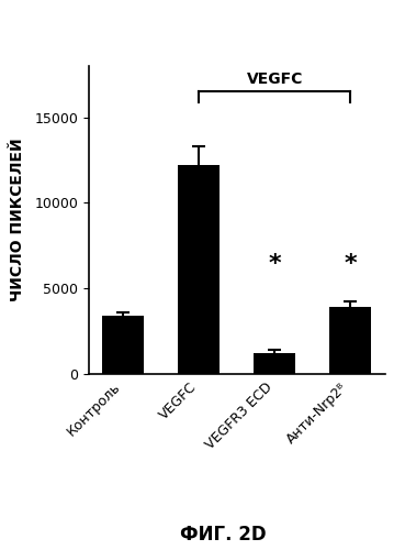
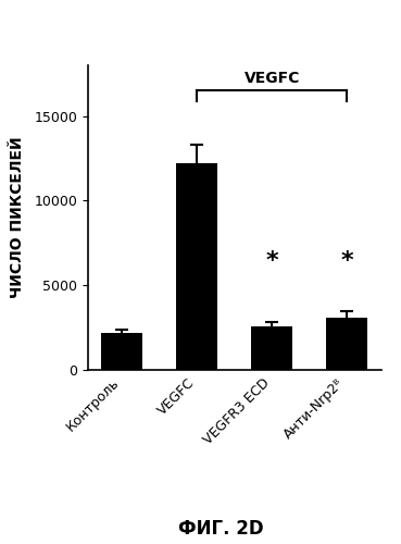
Контроль: 3400 -> 2200
VEGFR3 ECD: 1200 -> 2600
Анти-Nrp2ᴮ: 3900 -> 3100
